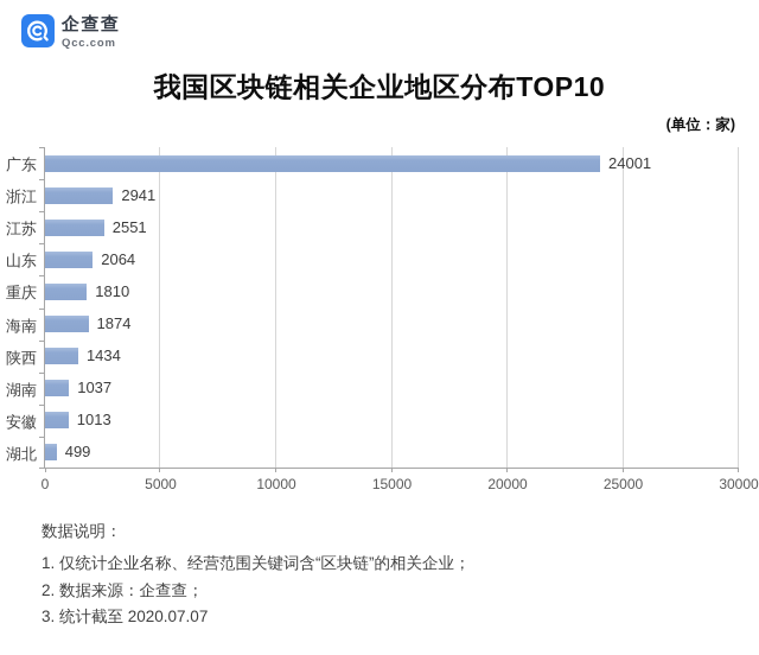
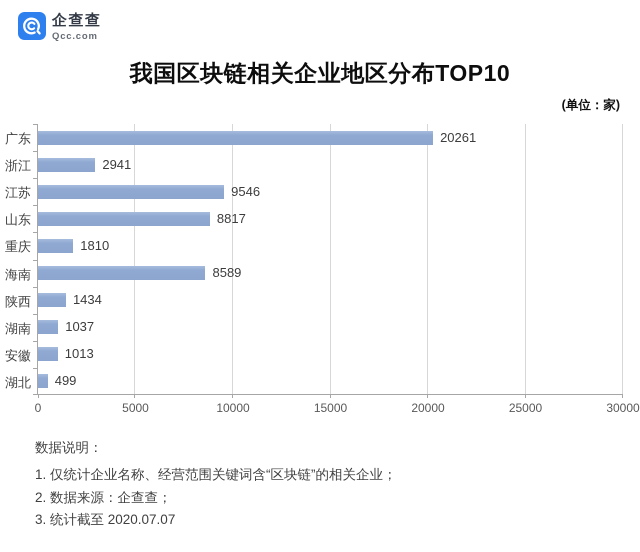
广东: 24001 -> 20261
江苏: 2551 -> 9546
山东: 2064 -> 8817
海南: 1874 -> 8589
